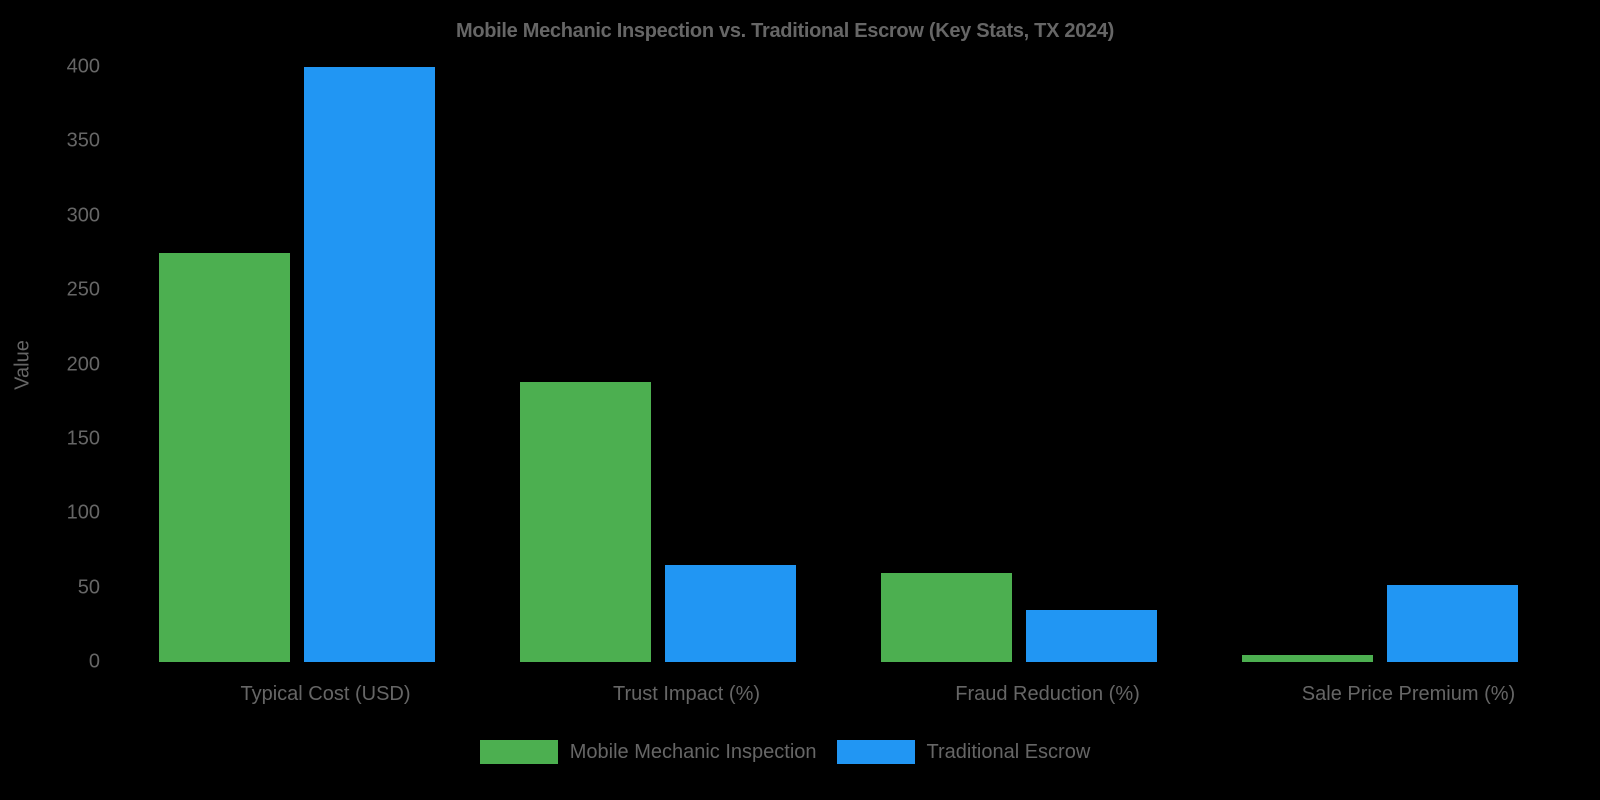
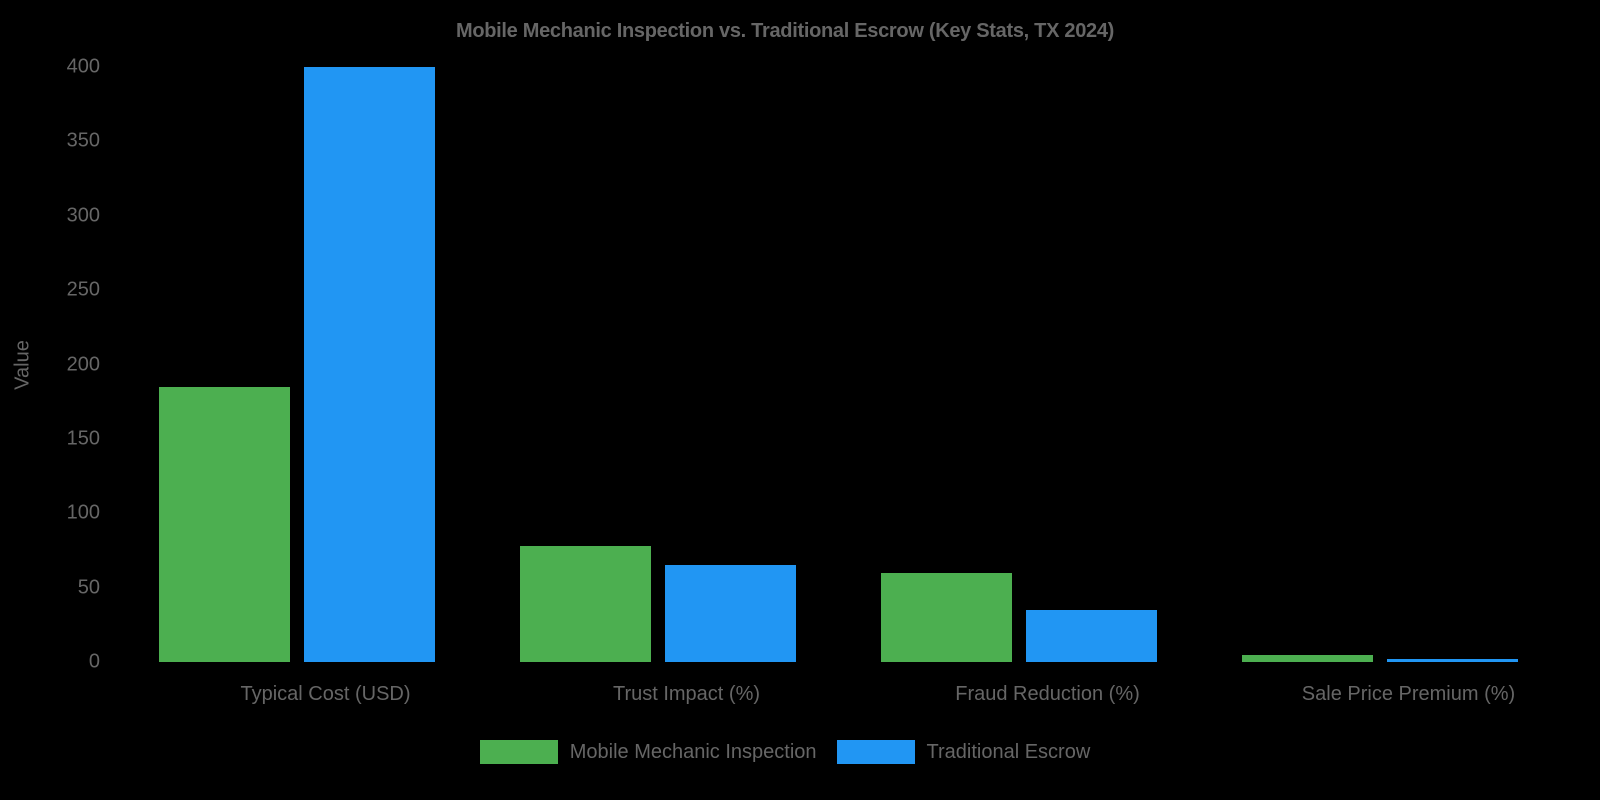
Mobile Mechanic Inspection/Typical Cost (USD): 275 -> 185
Mobile Mechanic Inspection/Trust Impact (%): 188 -> 78
Traditional Escrow/Sale Price Premium (%): 52 -> 2
